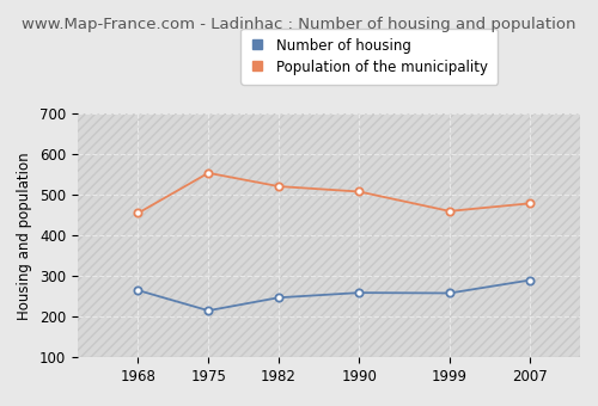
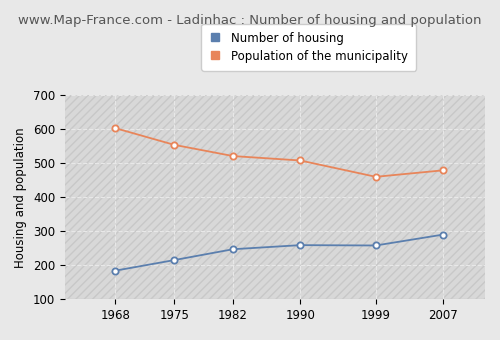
Number of housing/1968: 265 -> 184
Population of the municipality/1968: 455 -> 603
